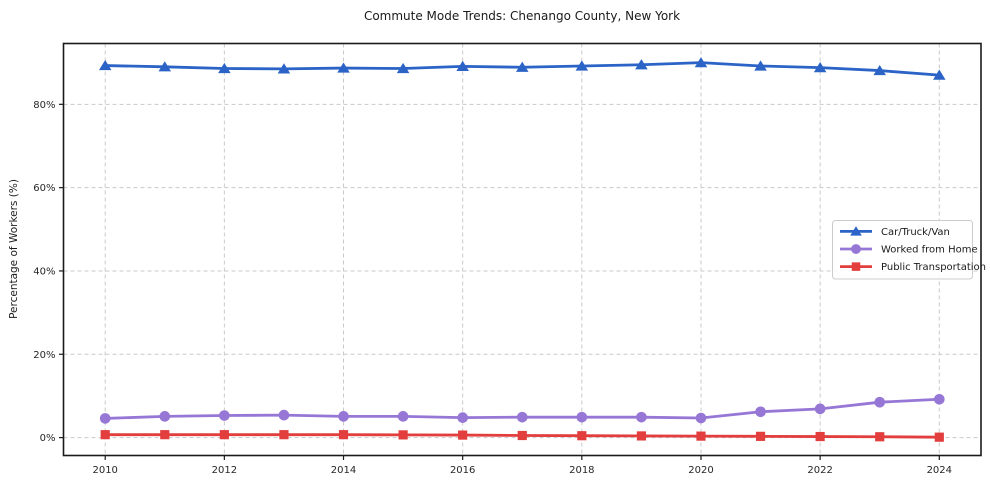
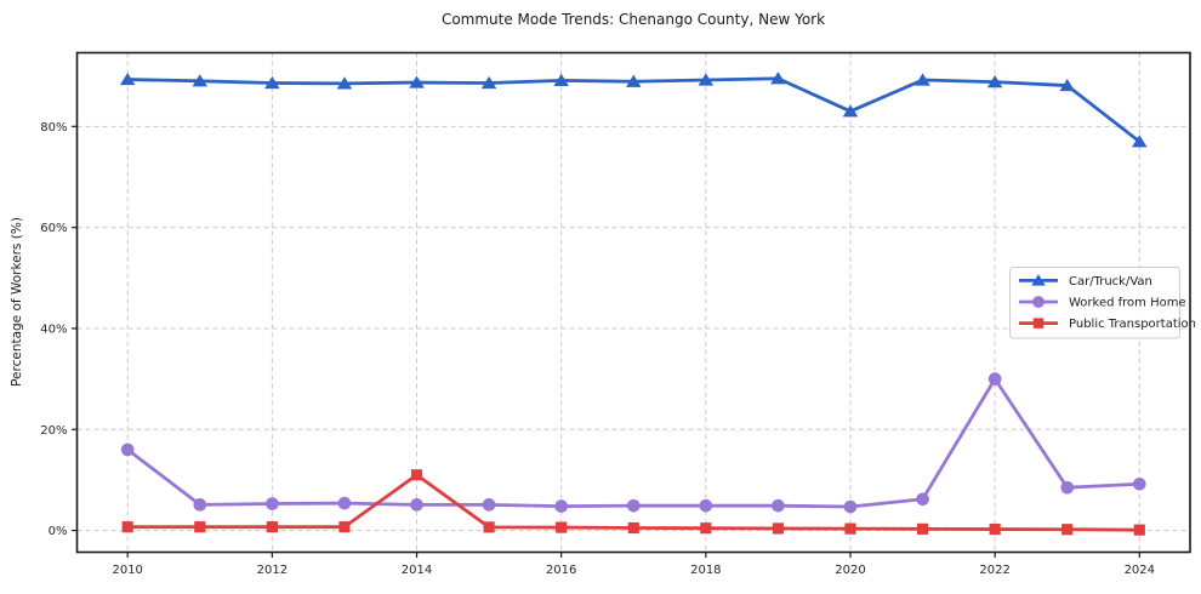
Worked from Home/2010: 5% -> 16%
Public Transportation/2014: 1% -> 11%
Car/Truck/Van/2020: 90% -> 83%
Worked from Home/2022: 7% -> 30%
Car/Truck/Van/2024: 87% -> 77%
